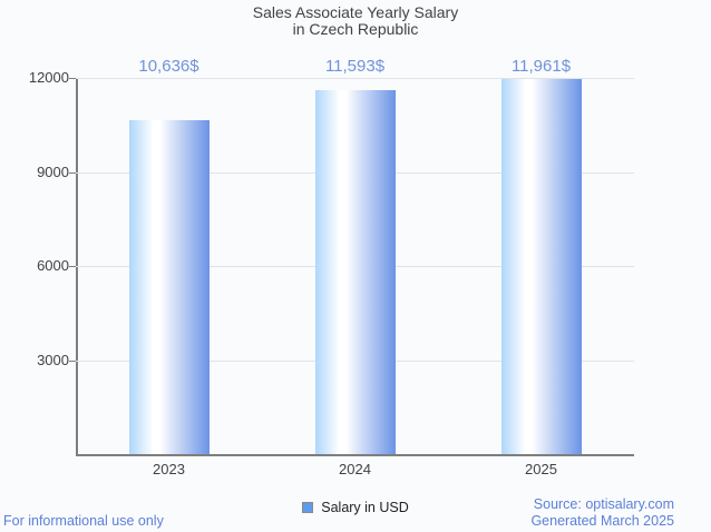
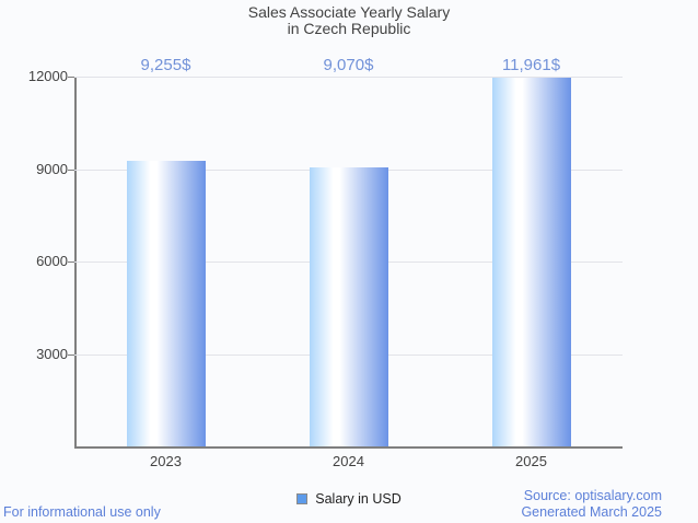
2023: 10,636 -> 9,255
2024: 11,593 -> 9,070
